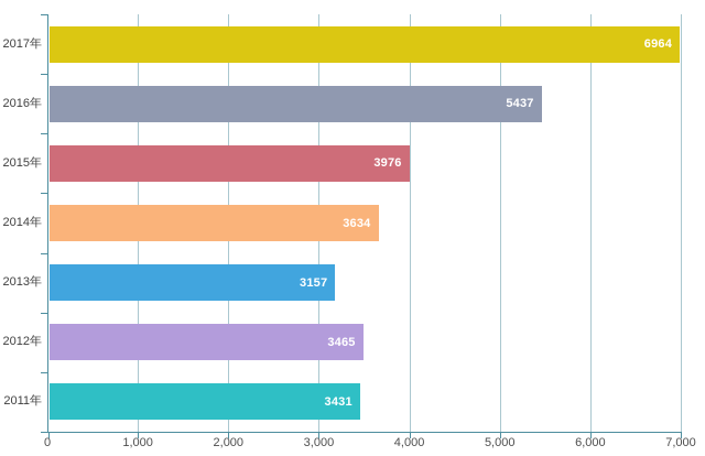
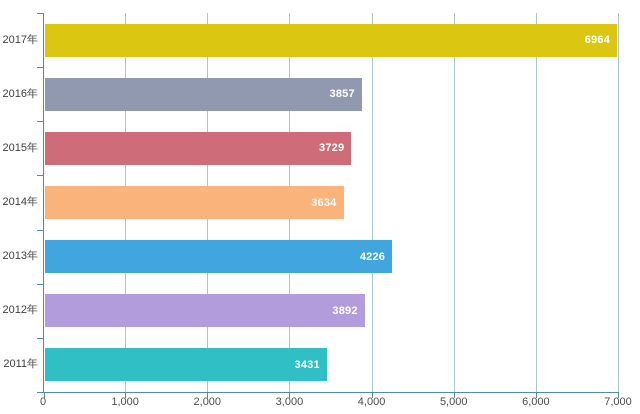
2016年: 5437 -> 3857
2015年: 3976 -> 3729
2013年: 3157 -> 4226
2012年: 3465 -> 3892
